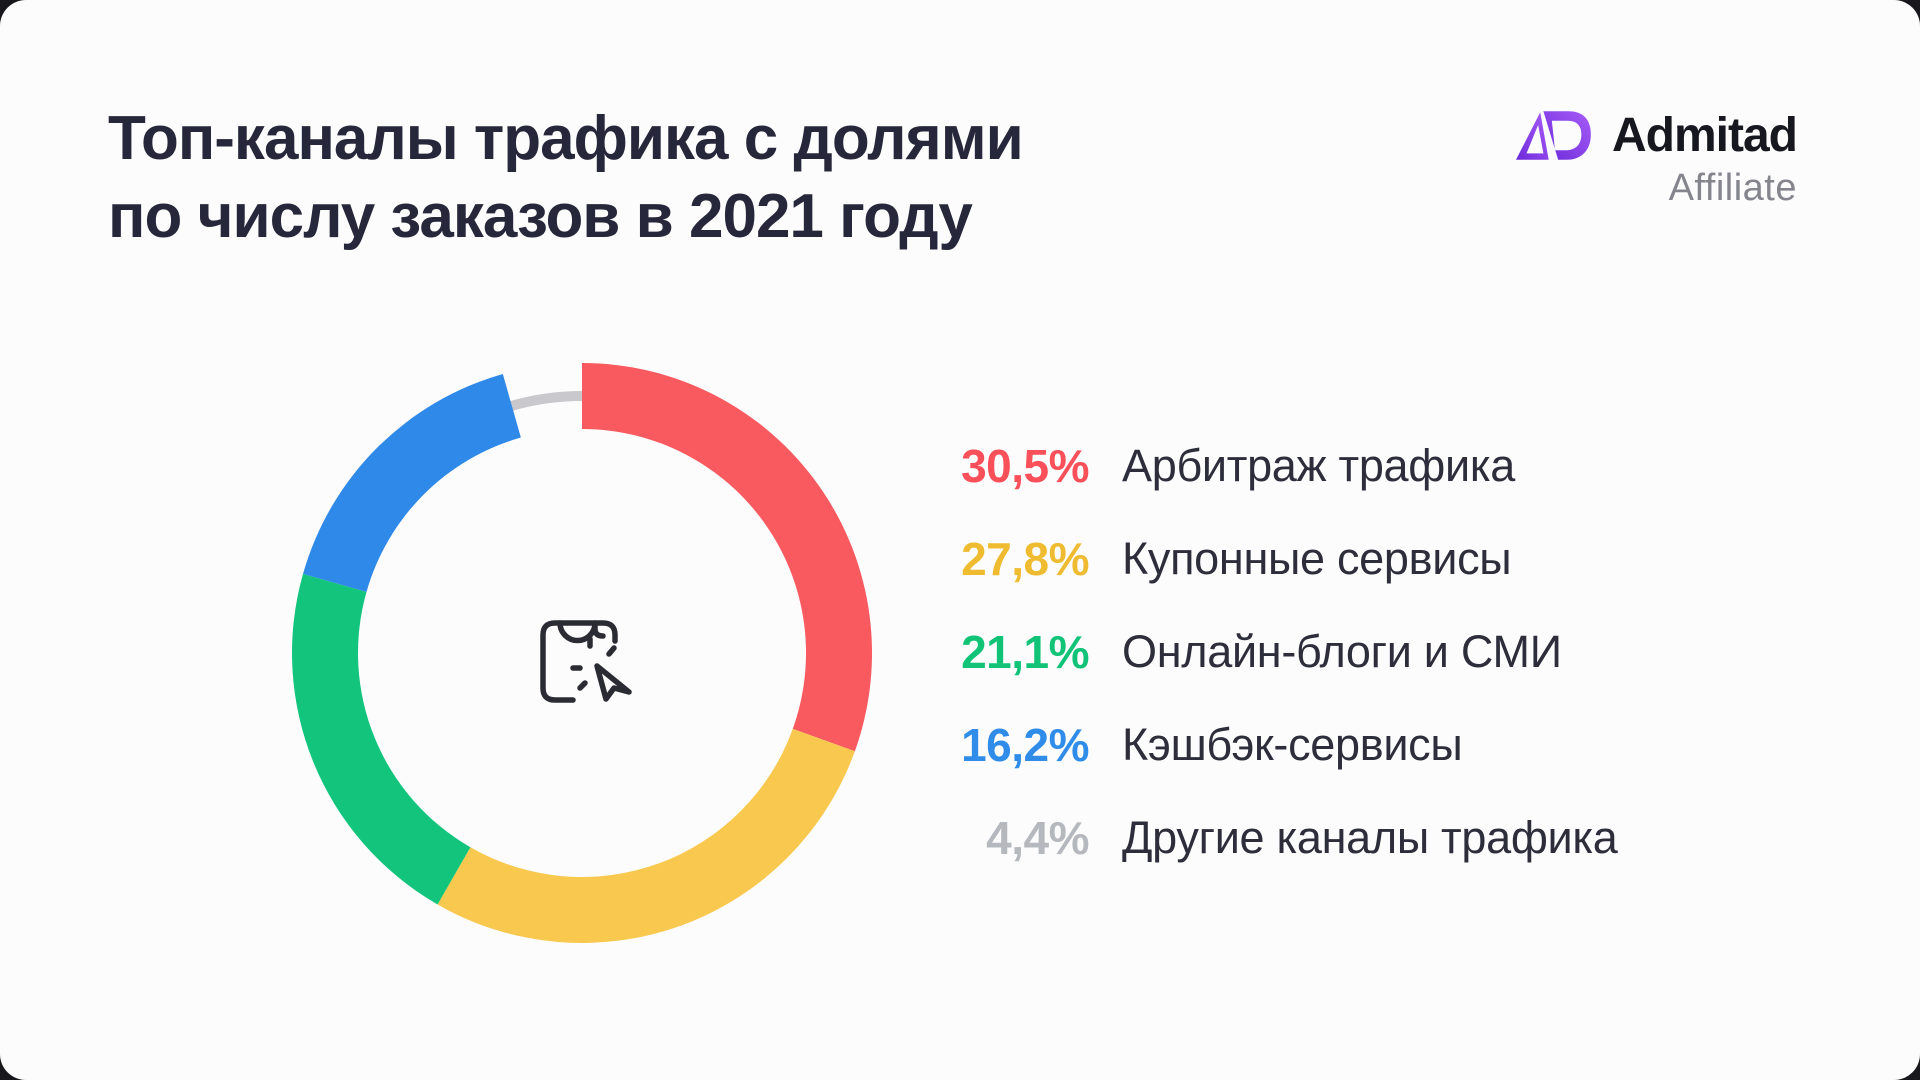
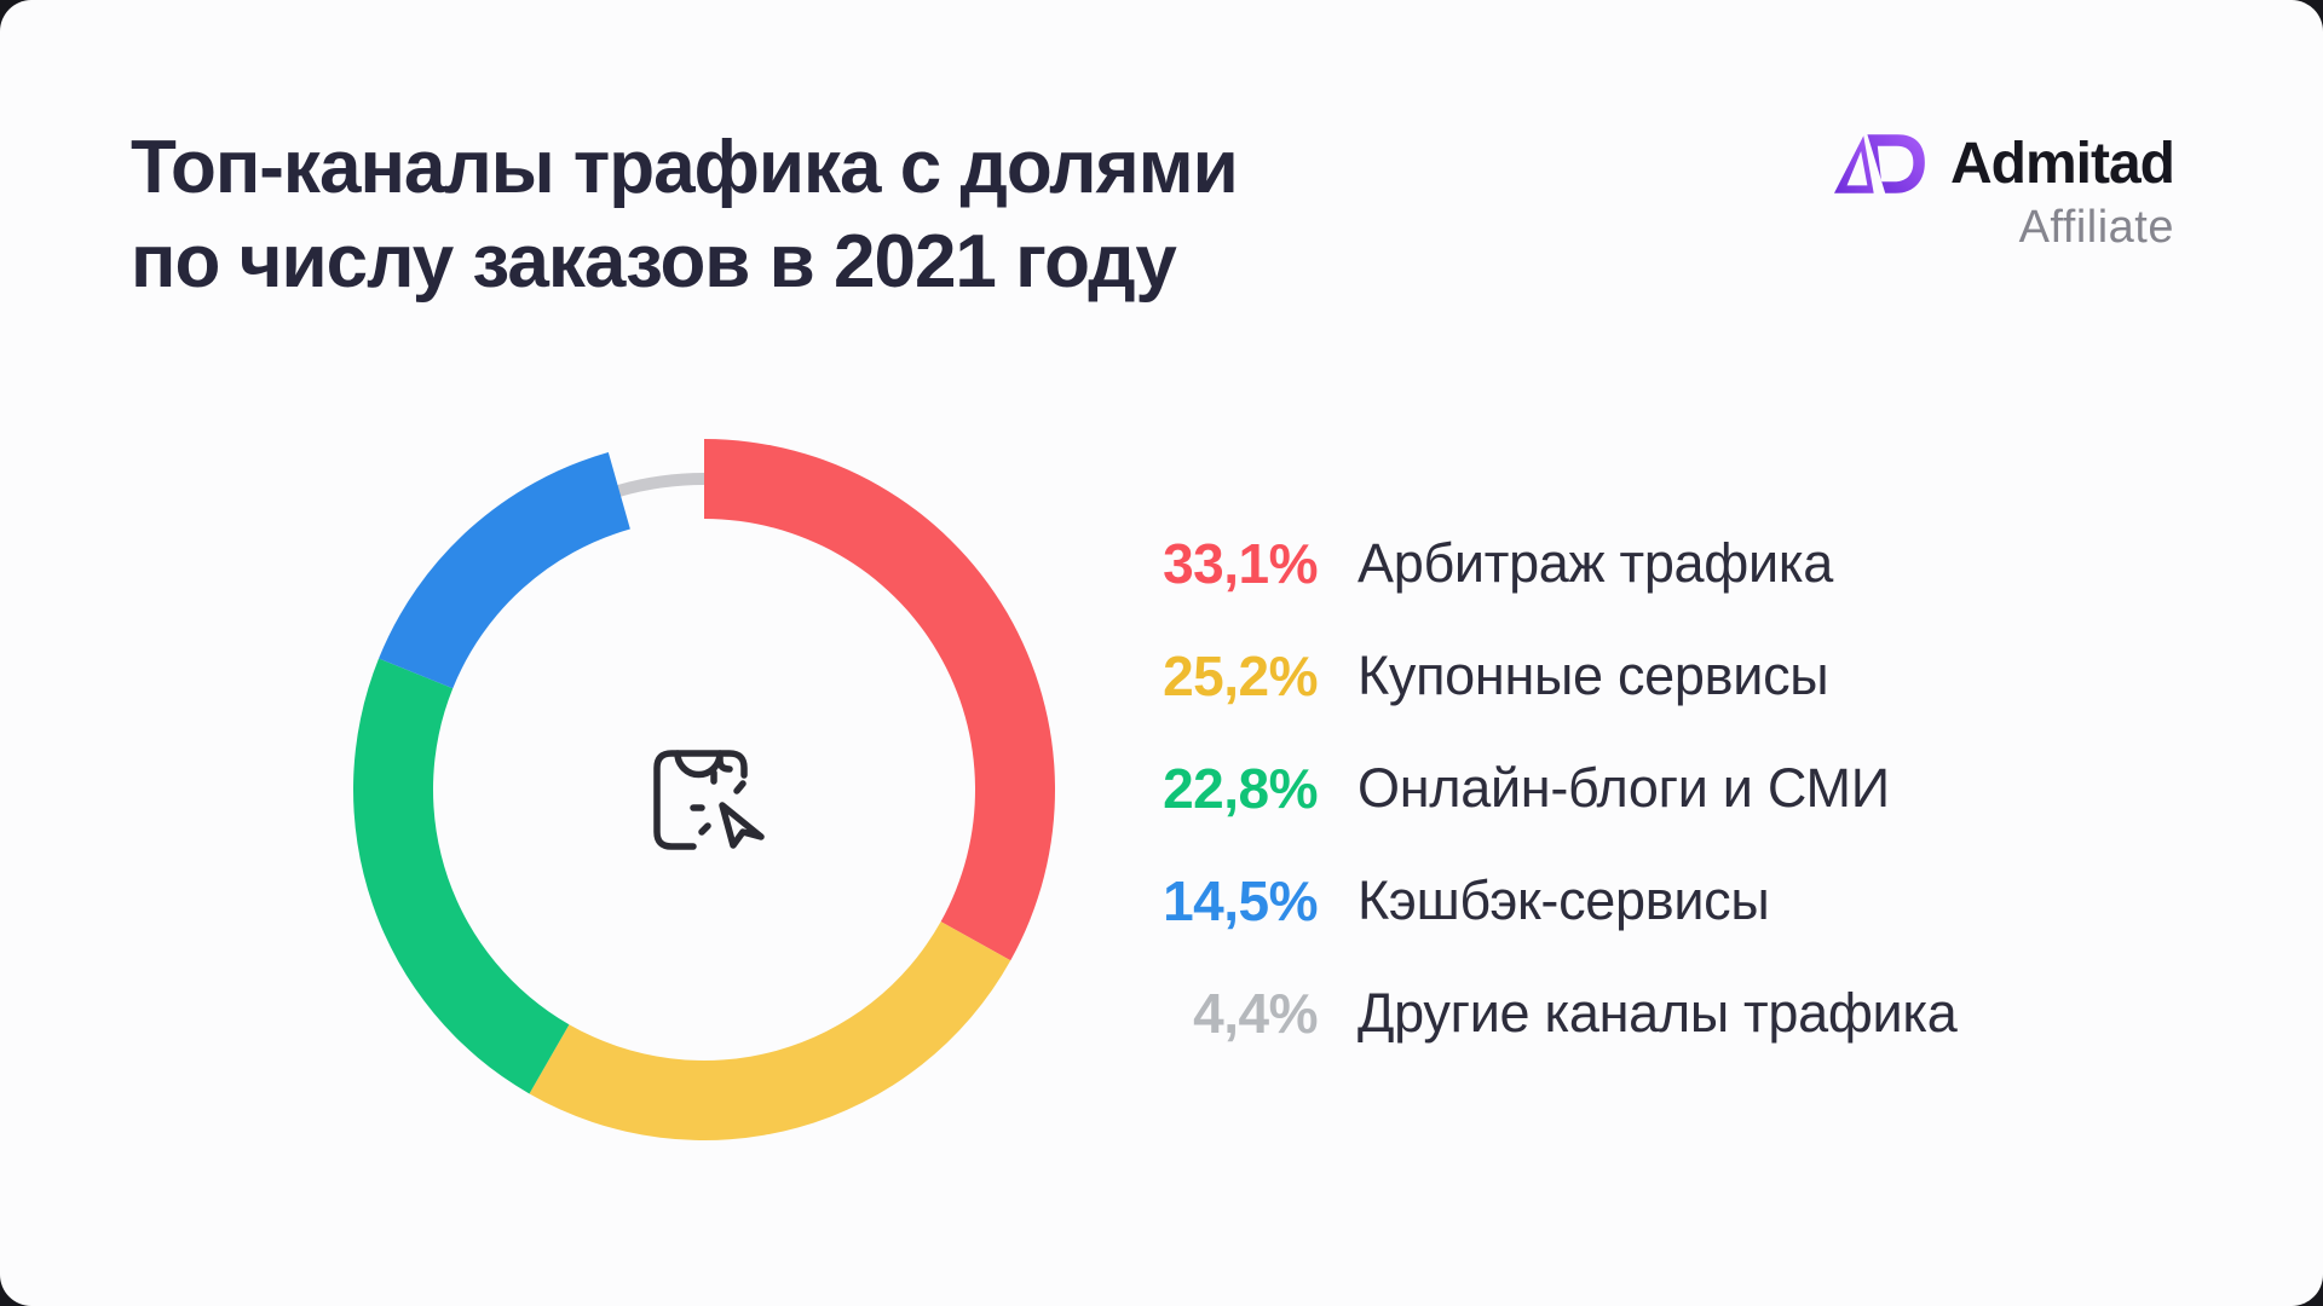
Арбитраж трафика: 30,5% -> 33,1%
Купонные сервисы: 27,8% -> 25,2%
Онлайн-блоги и СМИ: 21,1% -> 22,8%
Кэшбэк-сервисы: 16,2% -> 14,5%
